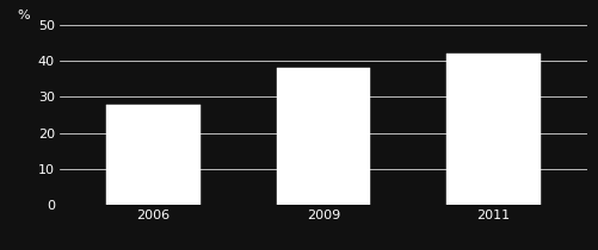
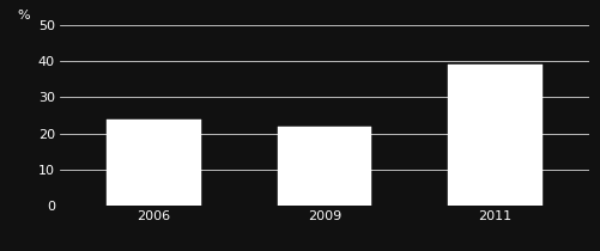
2006: 28 -> 24
2009: 38 -> 22
2011: 42 -> 39
